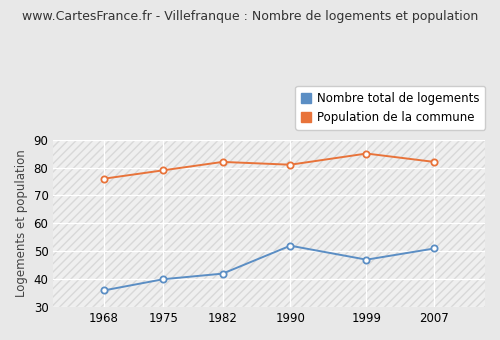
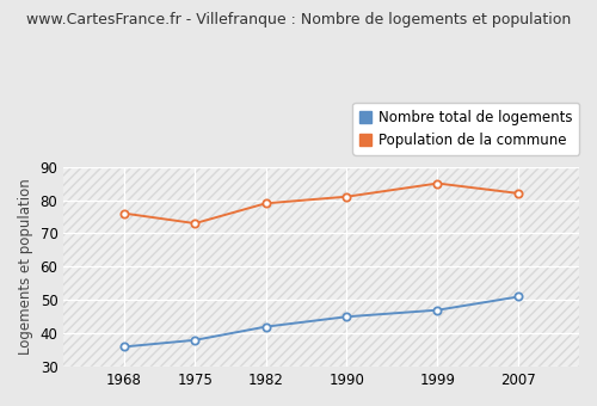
Nombre total de logements/1975: 40 -> 38
Population de la commune/1975: 79 -> 73
Population de la commune/1982: 82 -> 79
Nombre total de logements/1990: 52 -> 45
